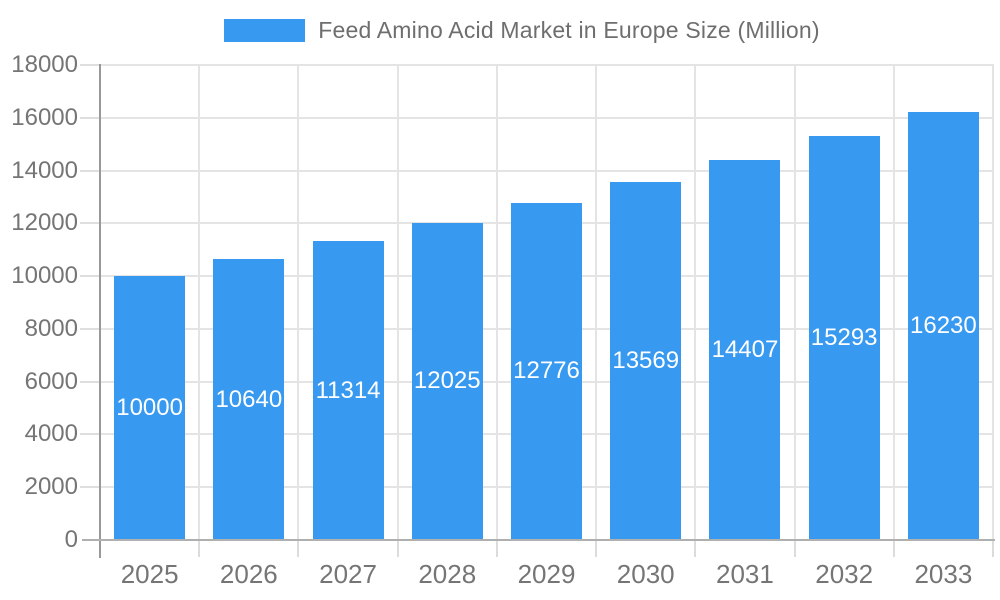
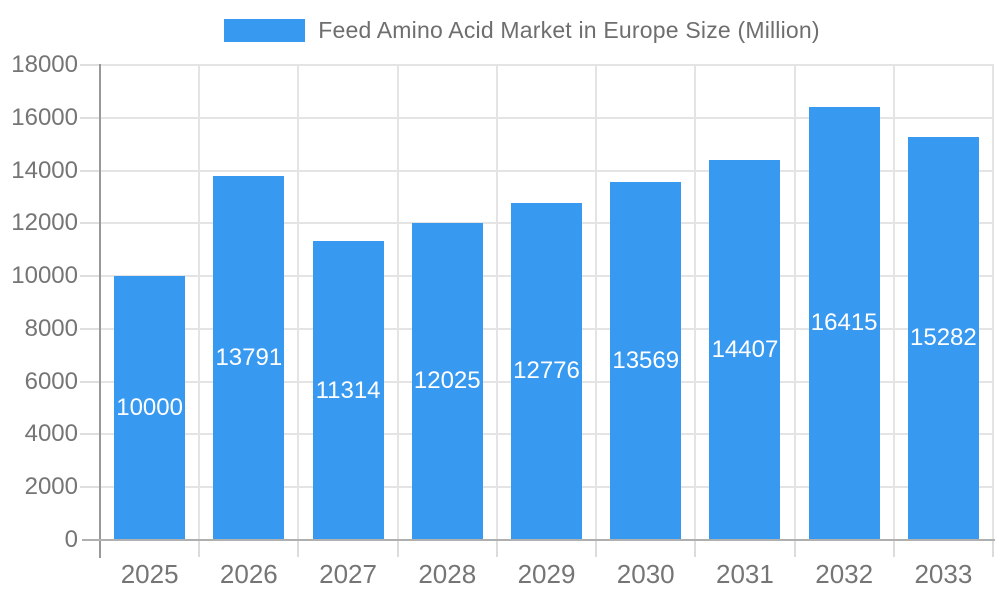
2026: 10640 -> 13791
2032: 15293 -> 16415
2033: 16230 -> 15282
